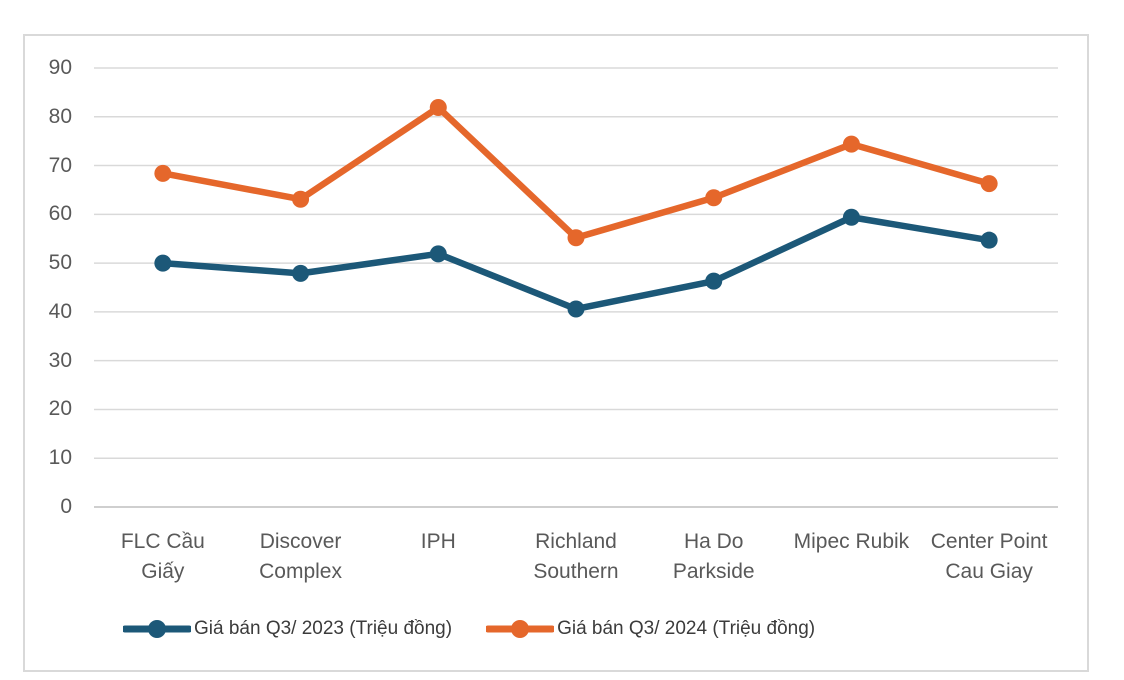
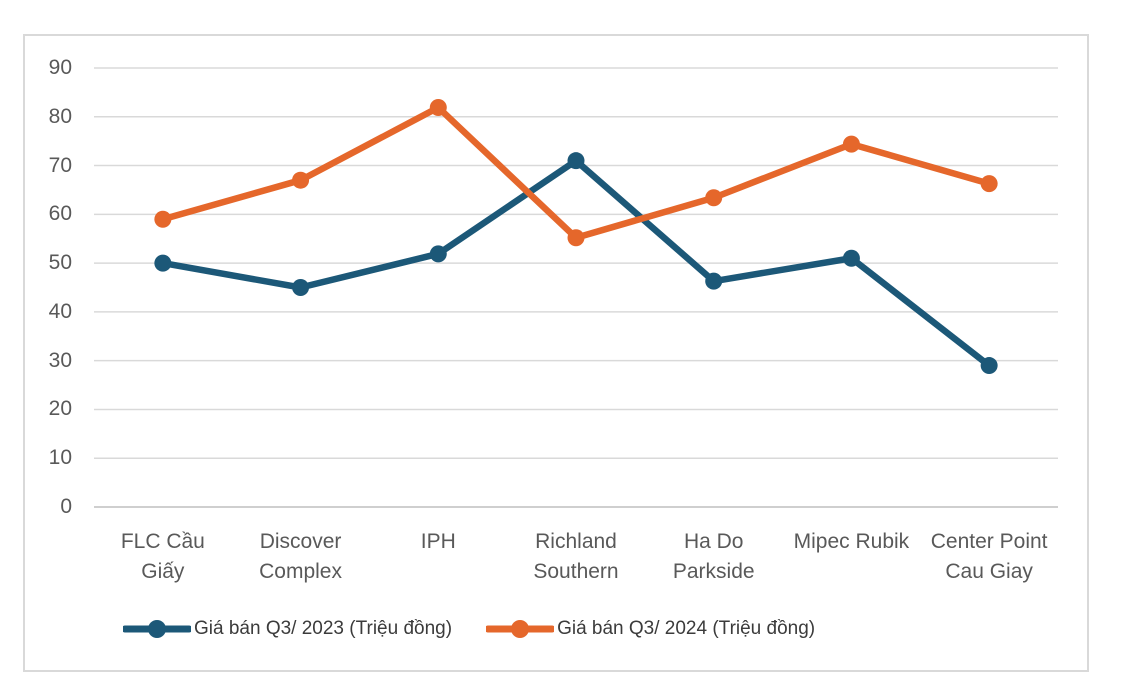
Giá bán Q3/ 2024 (Triệu đồng)/FLC Cầu Giấy: 68 -> 59
Giá bán Q3/ 2023 (Triệu đồng)/Discover Complex: 48 -> 45
Giá bán Q3/ 2024 (Triệu đồng)/Discover Complex: 63 -> 67
Giá bán Q3/ 2023 (Triệu đồng)/Richland Southern: 41 -> 71
Giá bán Q3/ 2023 (Triệu đồng)/Mipec Rubik: 59 -> 51
Giá bán Q3/ 2023 (Triệu đồng)/Center Point Cau Giay: 55 -> 29
